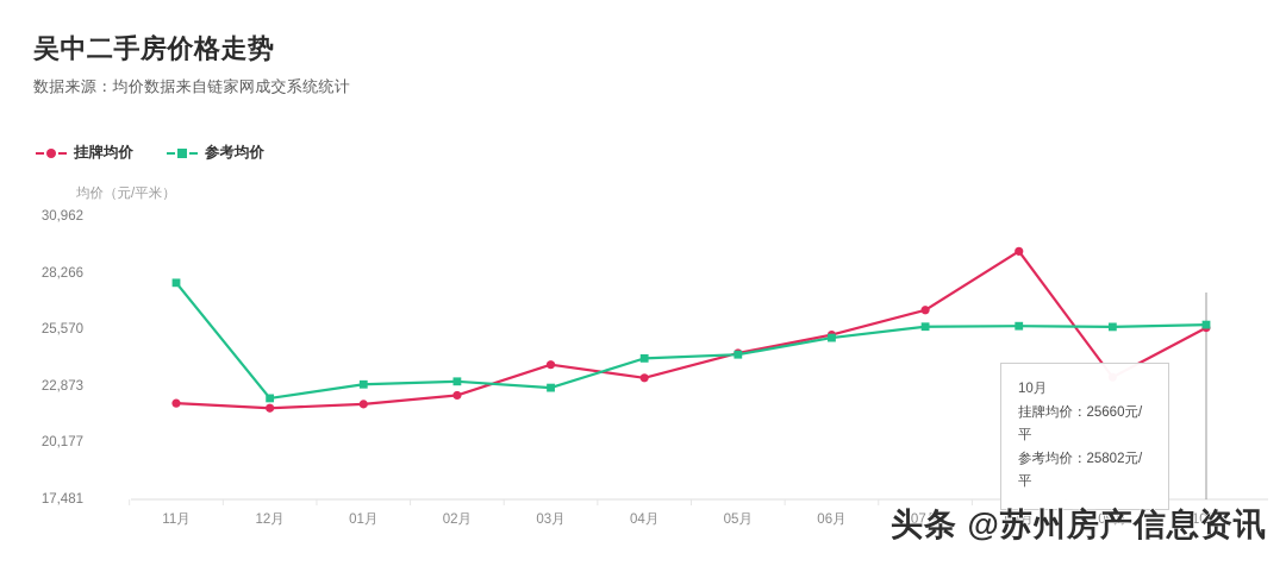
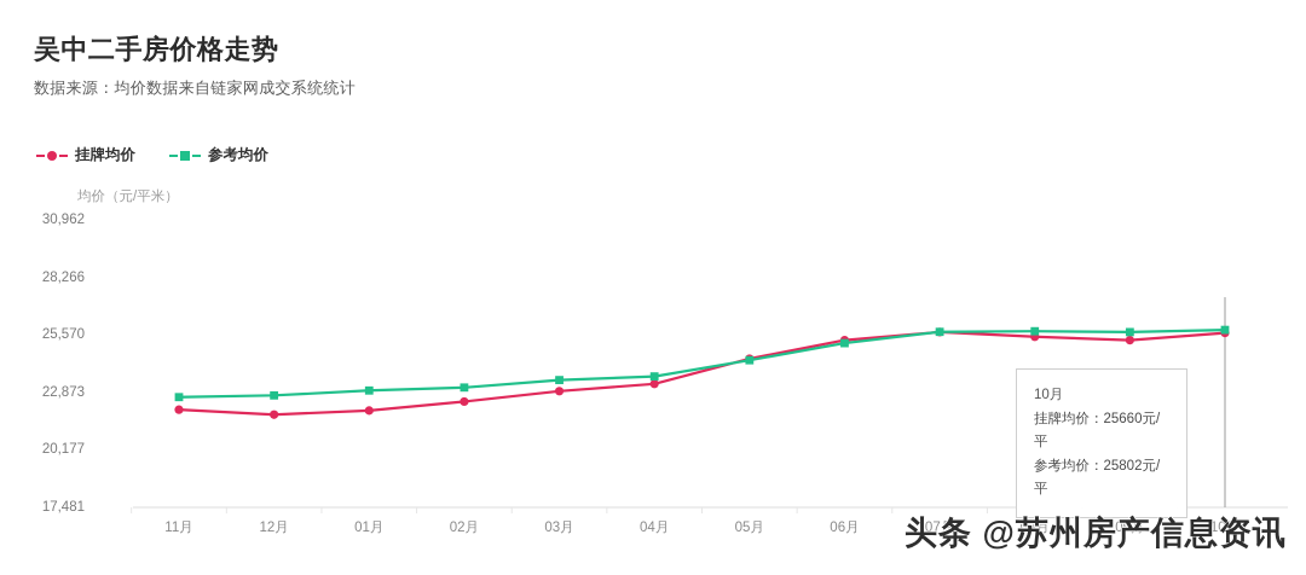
参考均价/11月: 27800 -> 22600
参考均价/12月: 22300 -> 22700
挂牌均价/03月: 23900 -> 22900
参考均价/03月: 22800 -> 23400
参考均价/04月: 24200 -> 23600
挂牌均价/07月: 26500 -> 25700
挂牌均价/08月: 29300 -> 25500
挂牌均价/09月: 23300 -> 25300
